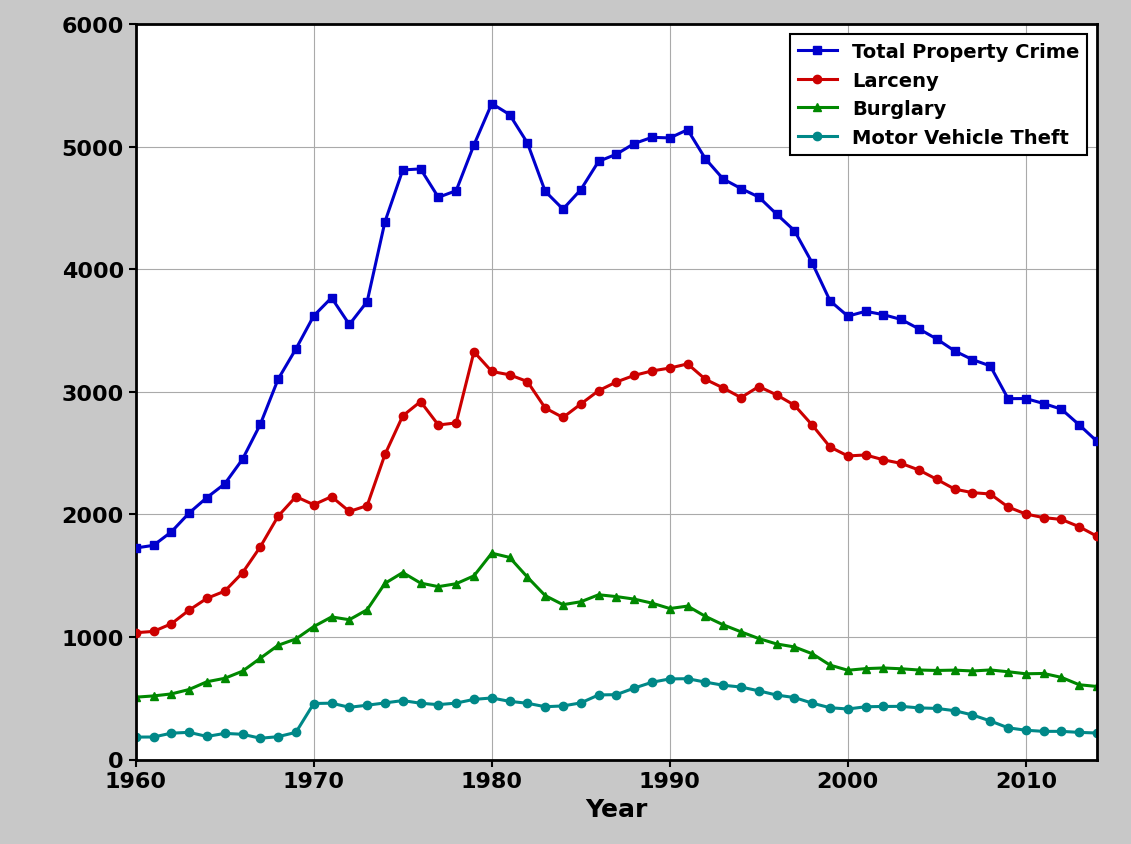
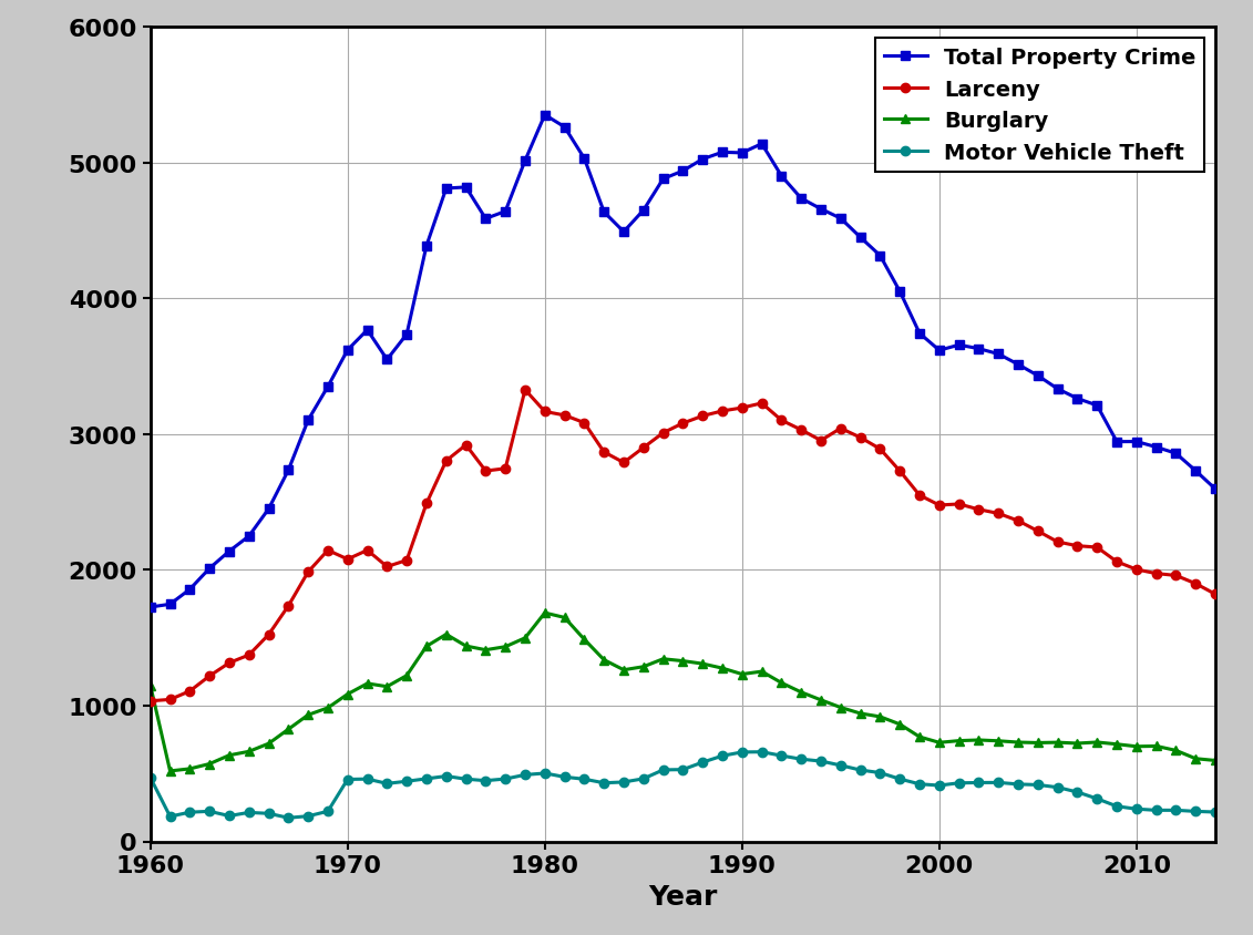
Burglary/1960: 510 -> 1150
Motor Vehicle Theft/1960: 180 -> 470
